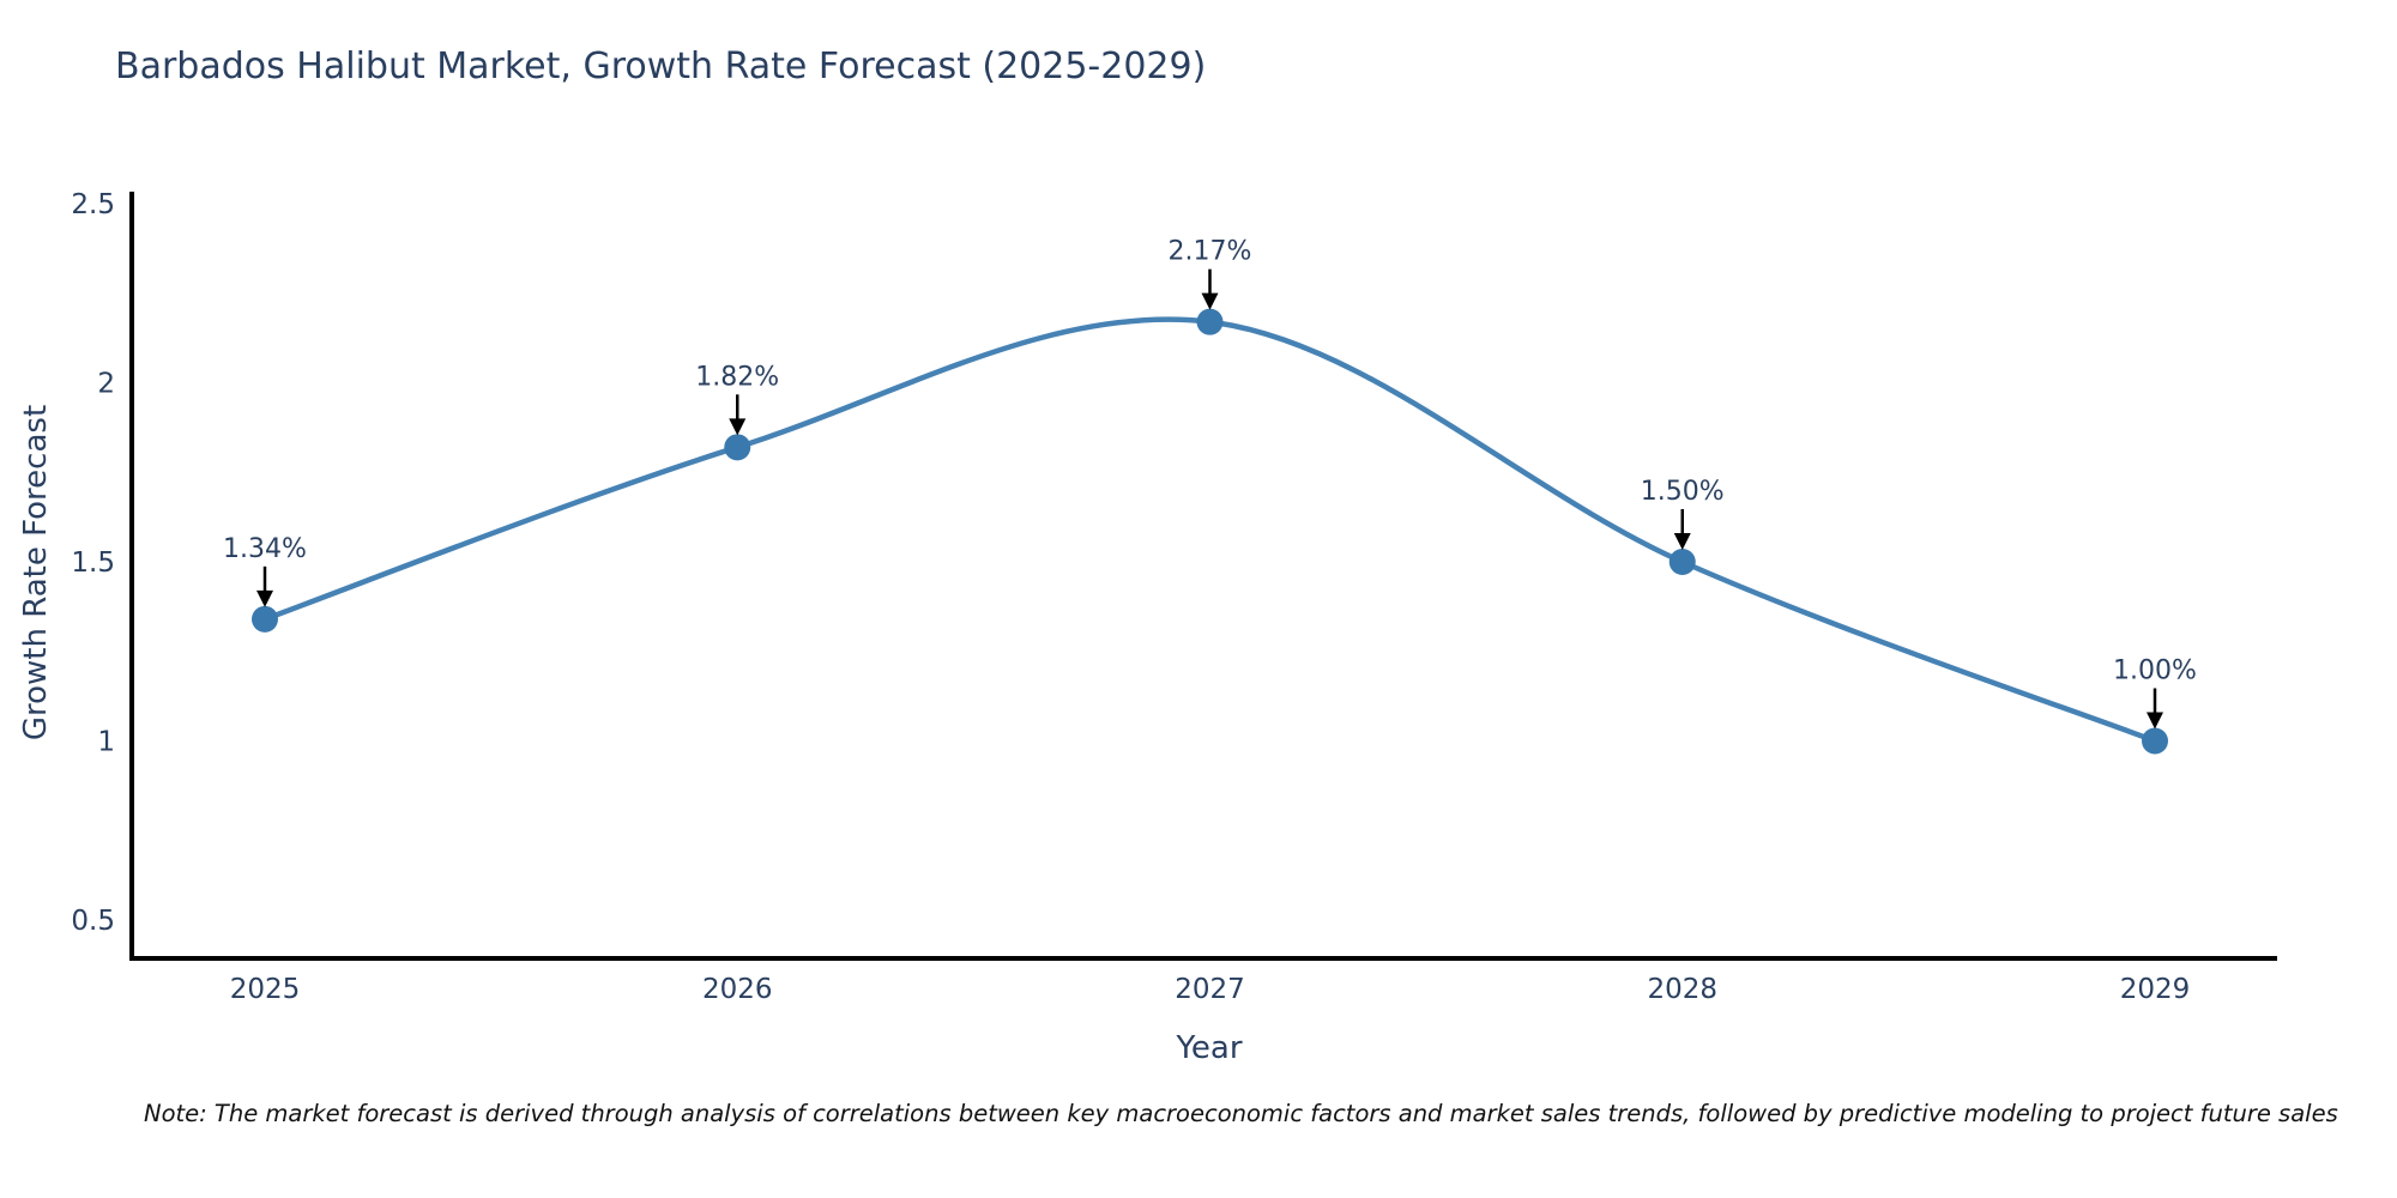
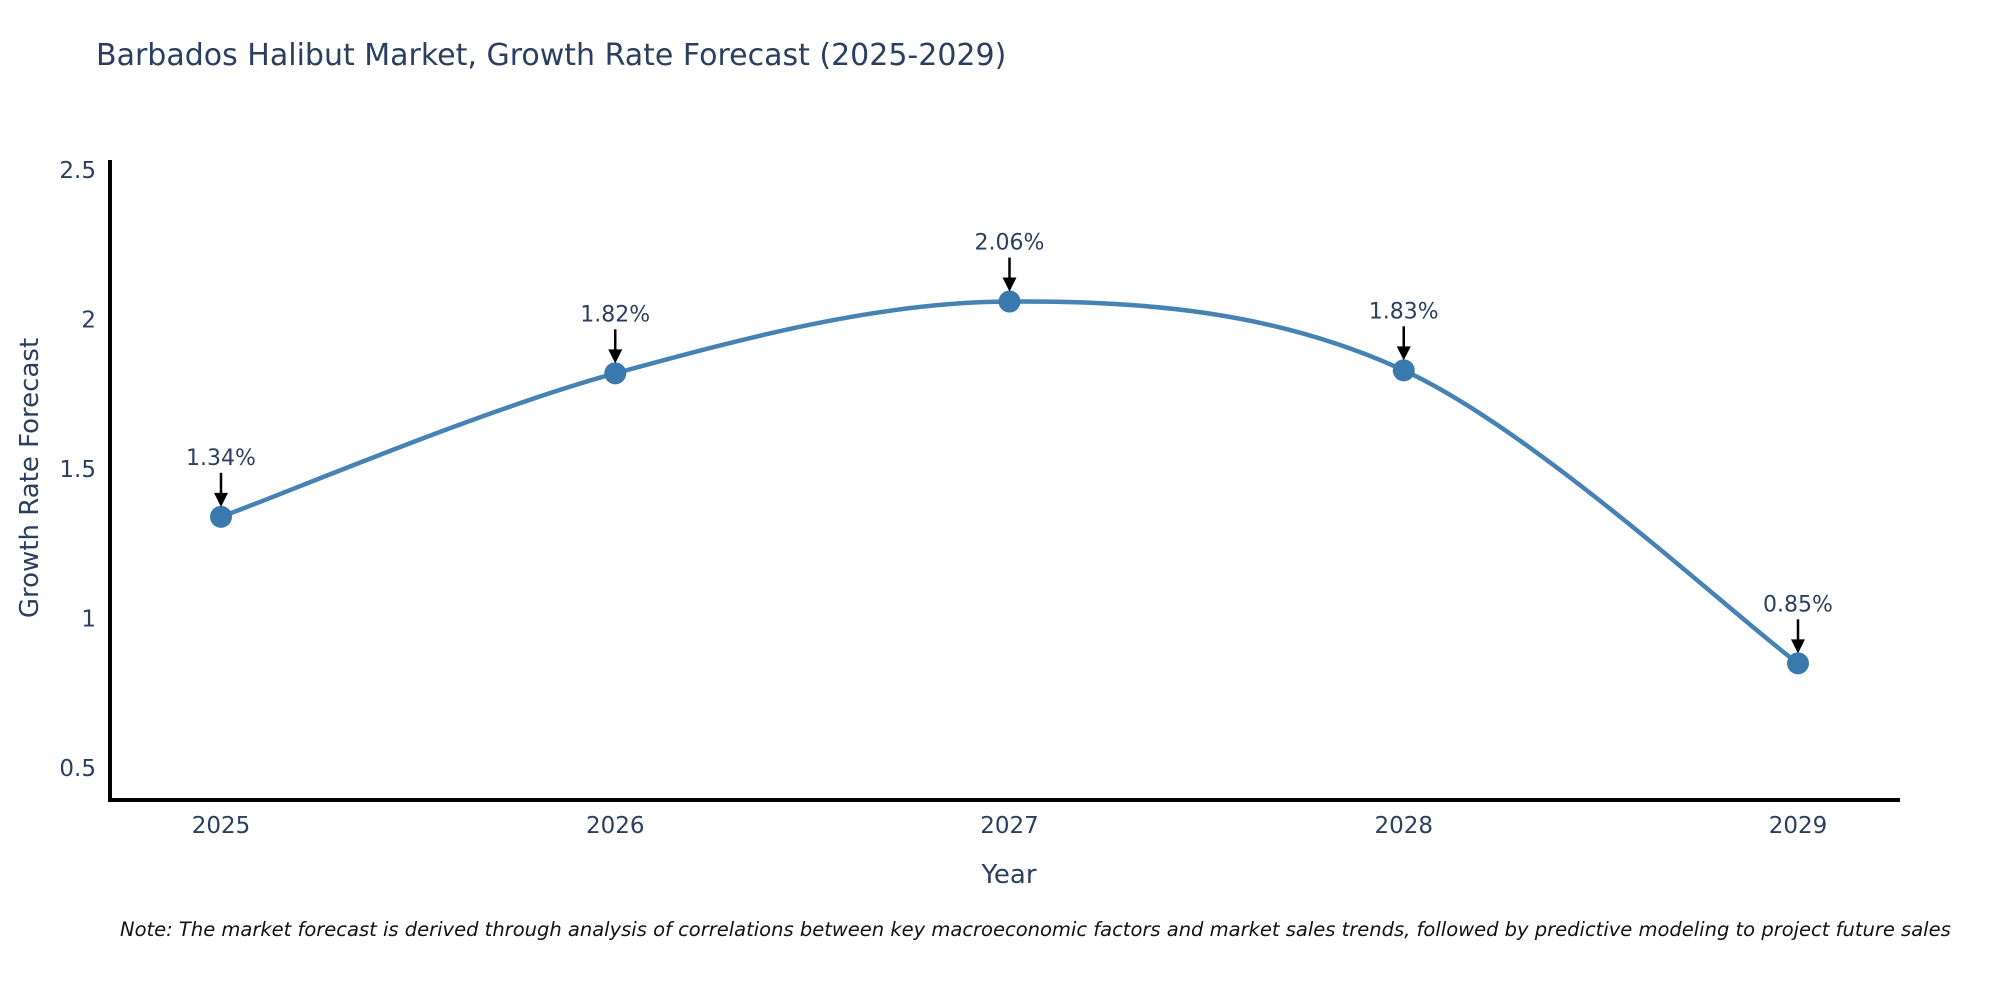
2027: 2.17% -> 2.06%
2028: 1.50% -> 1.83%
2029: 1.00% -> 0.85%
